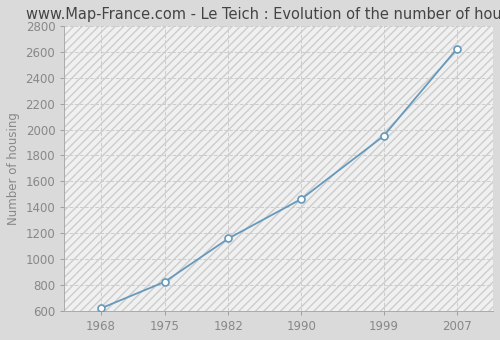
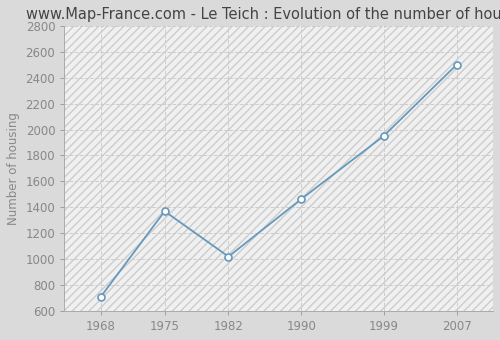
1968: 620 -> 710
1975: 820 -> 1370
1982: 1160 -> 1020
2007: 2620 -> 2500
